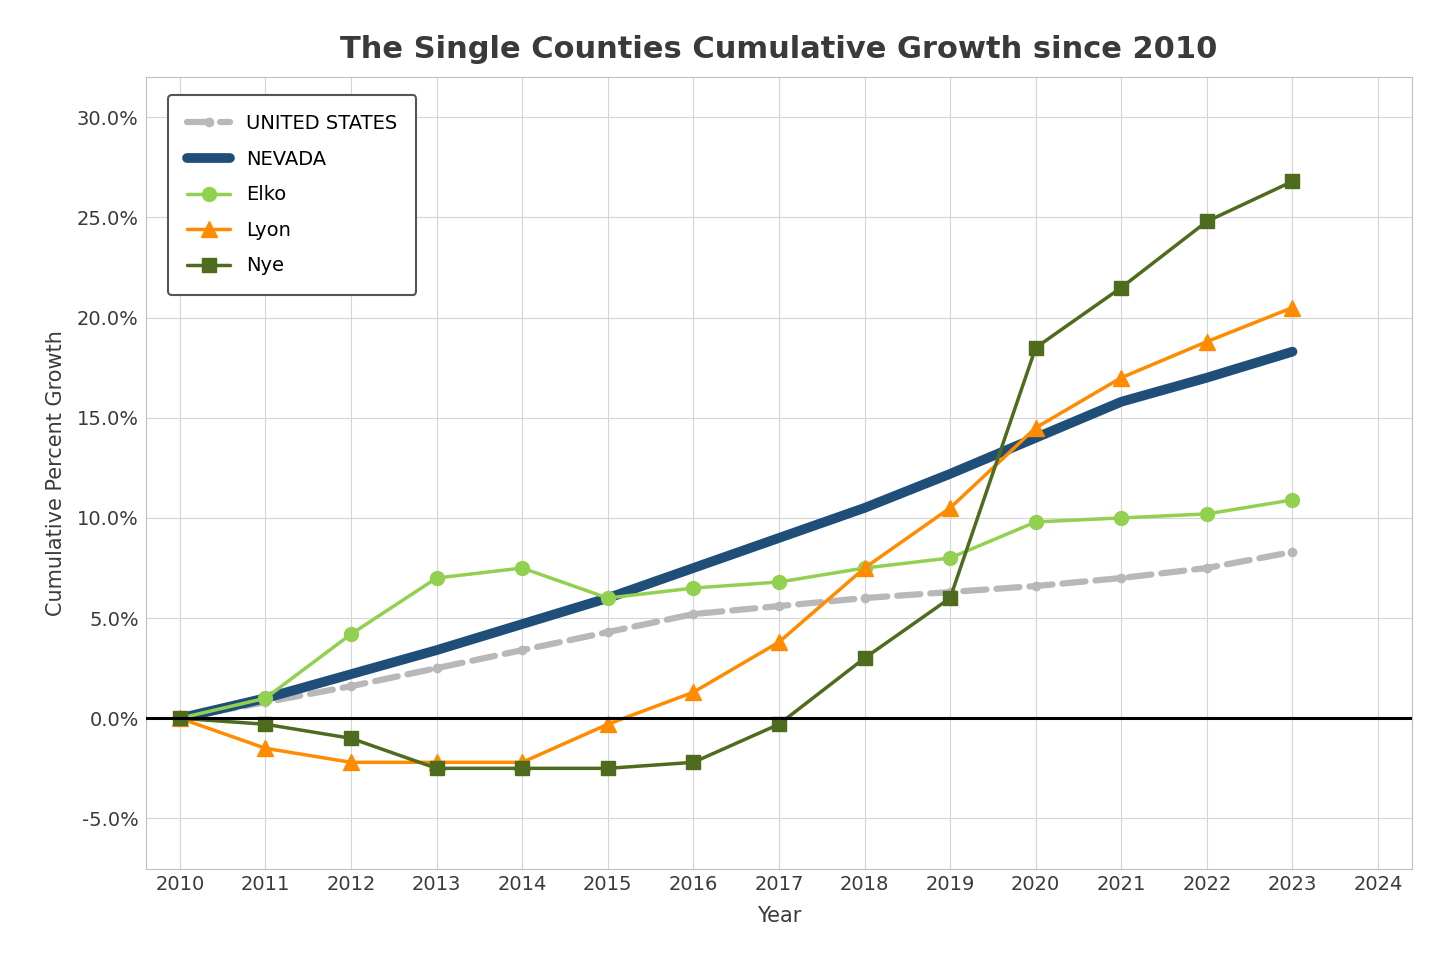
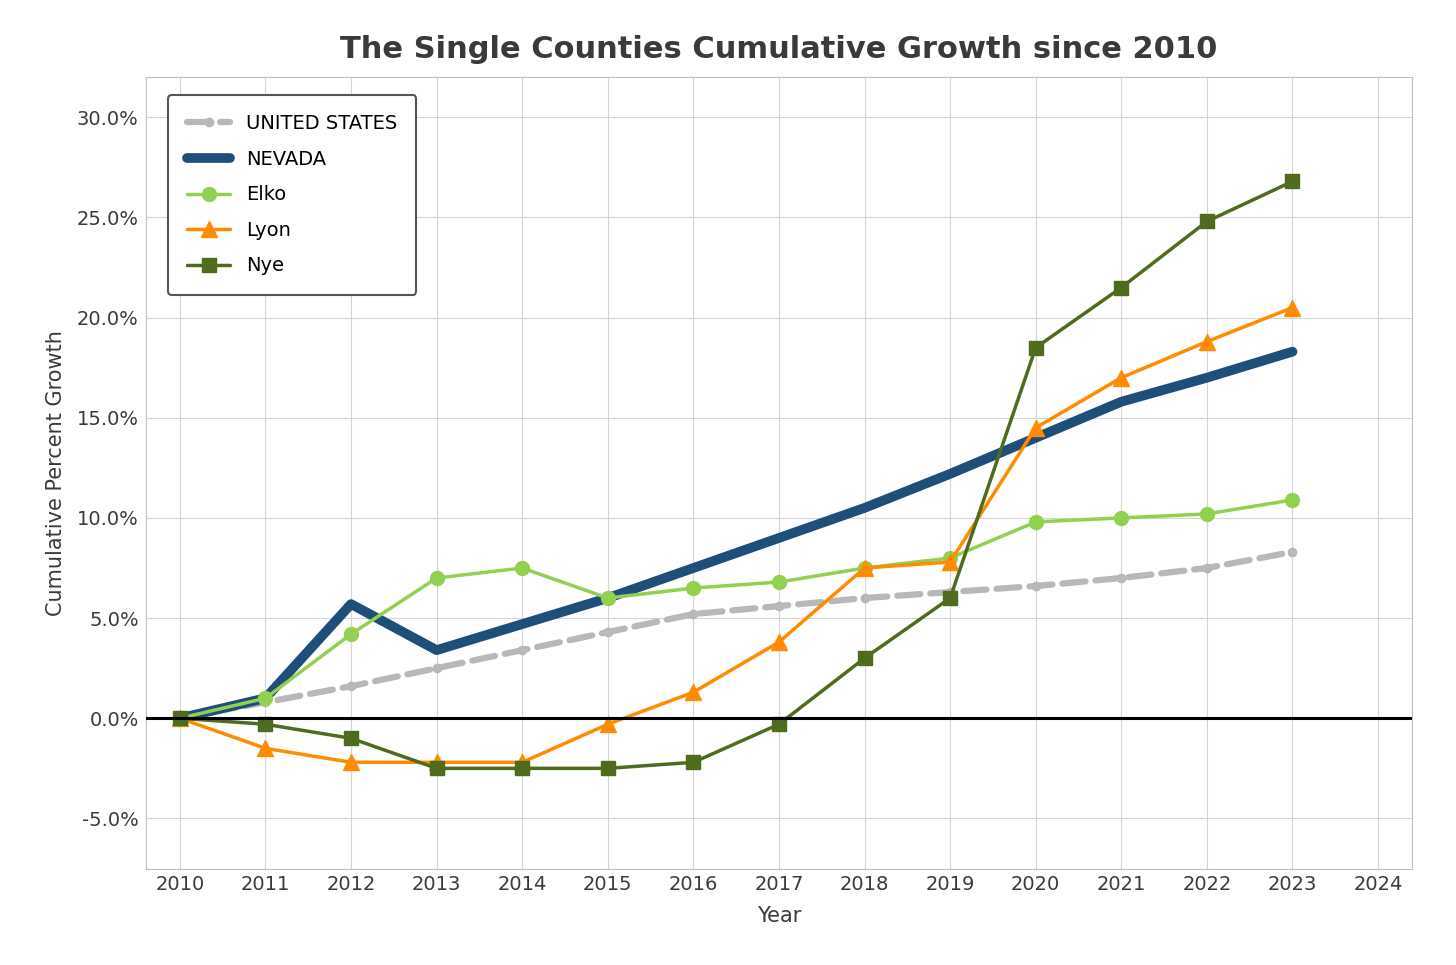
NEVADA/2012: 2.2% -> 5.7%
Lyon/2019: 10.5% -> 7.8%
